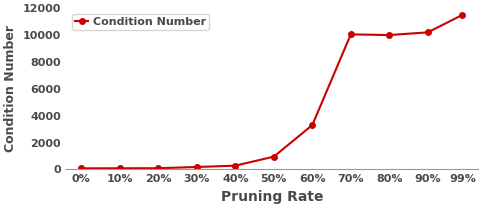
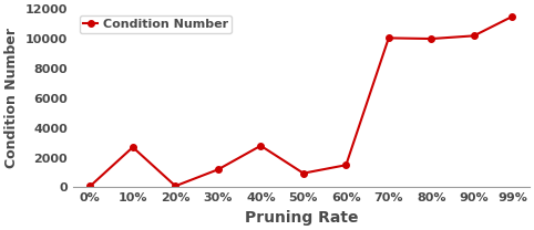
10%: 100 -> 2700
30%: 200 -> 1200
40%: 300 -> 2800
60%: 3300 -> 1500
